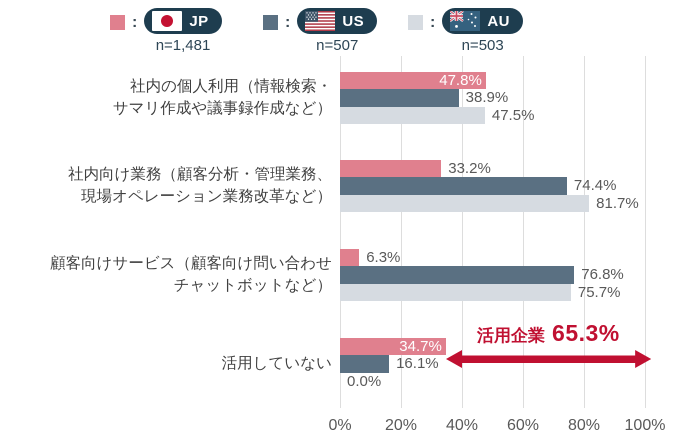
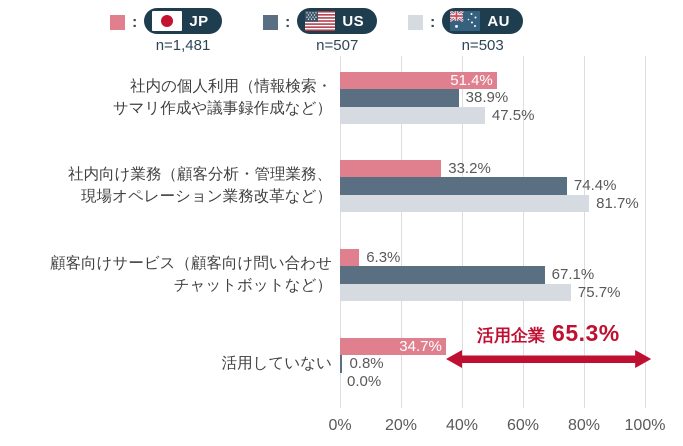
JP/社内の個人利用（情報検索・ サマリ作成や議事録作成など）: 47.8% -> 51.4%
US/顧客向けサービス（顧客向け問い合わせ チャットボットなど）: 76.8% -> 67.1%
US/活用していない: 16.1% -> 0.8%
